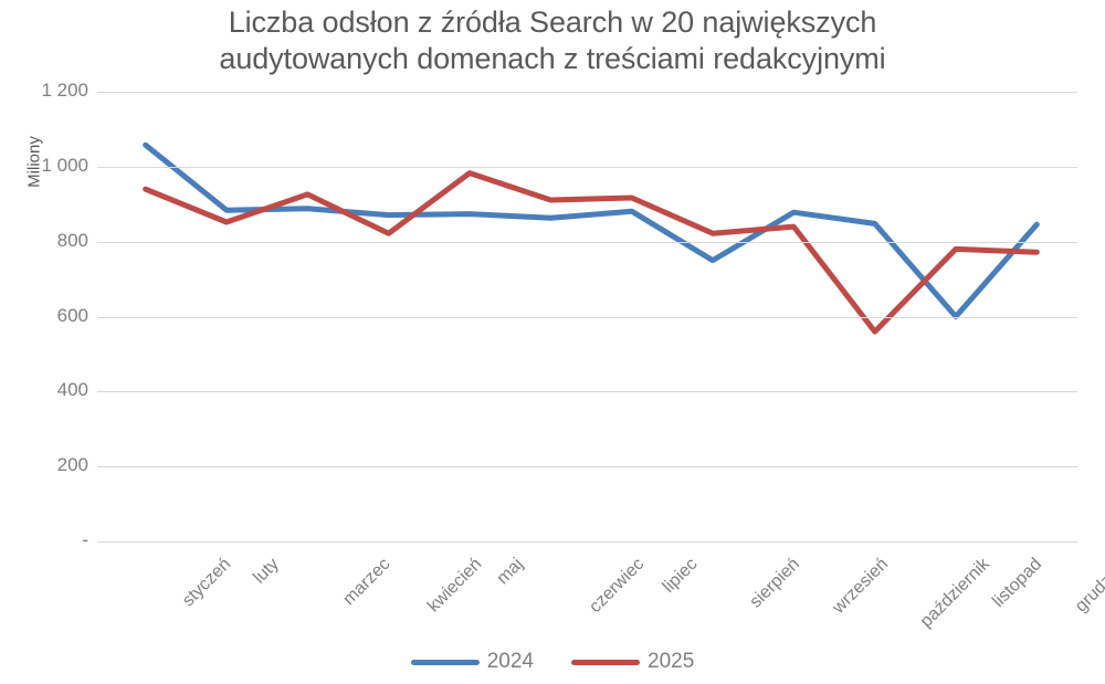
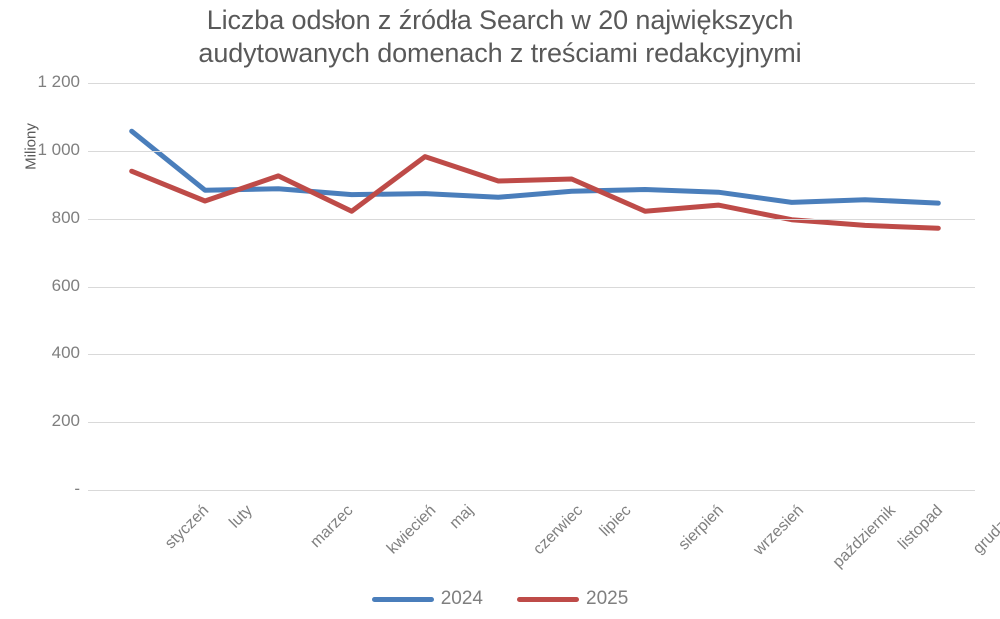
2024/sierpień: 750 -> 890
2025/październik: 560 -> 800
2024/listopad: 600 -> 860
